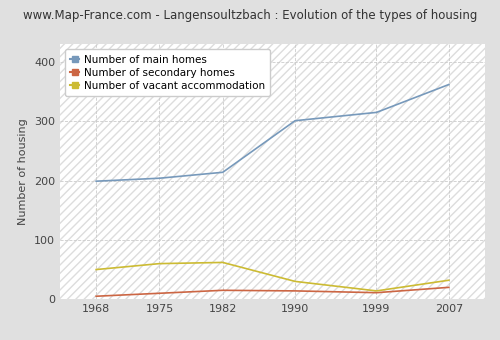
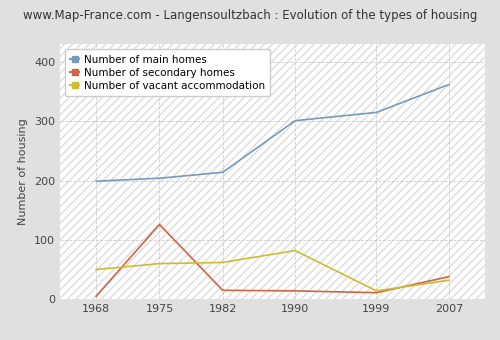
Number of secondary homes/1975: 10 -> 126
Number of vacant accommodation/1990: 30 -> 82
Number of secondary homes/2007: 20 -> 38
